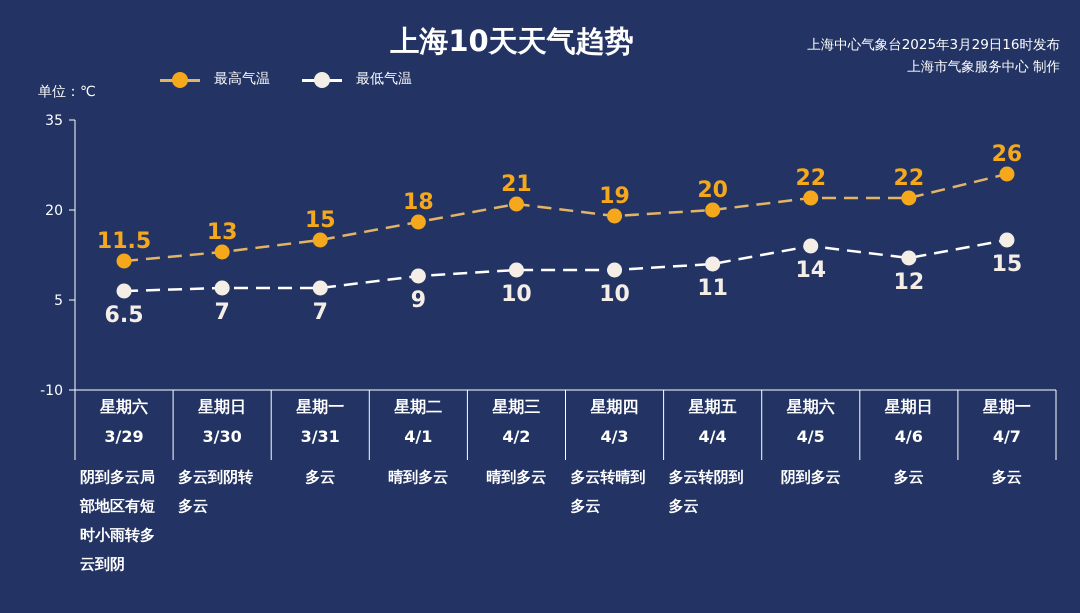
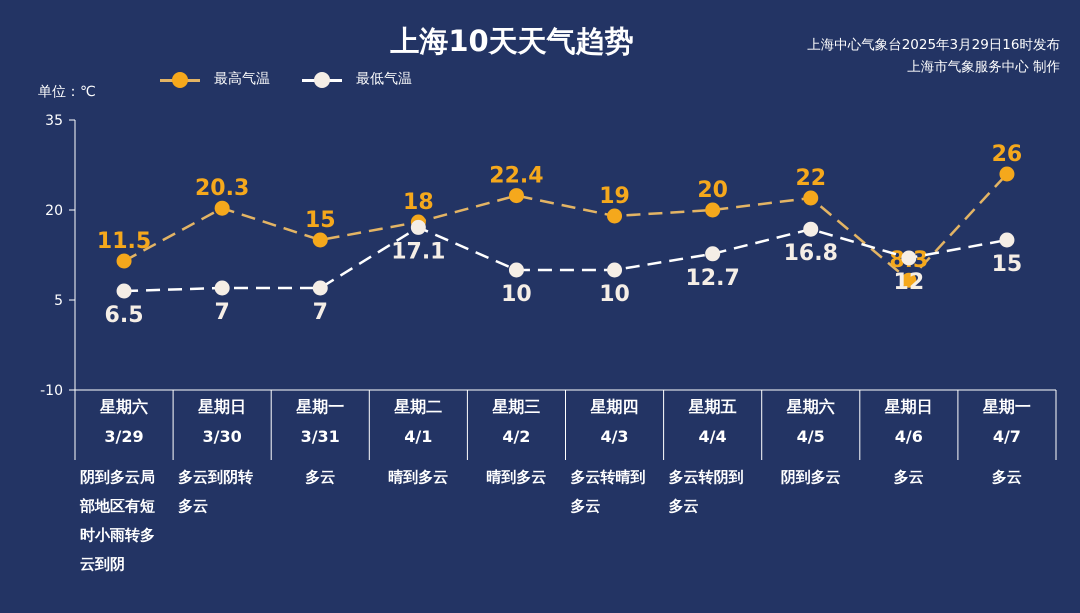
最高气温/星期日 3/30: 13 -> 20.3
最低气温/星期二 4/1: 9 -> 17.1
最高气温/星期三 4/2: 21 -> 22.4
最低气温/星期五 4/4: 11 -> 12.7
最低气温/星期六 4/5: 14 -> 16.8
最高气温/星期日 4/6: 22 -> 8.3
